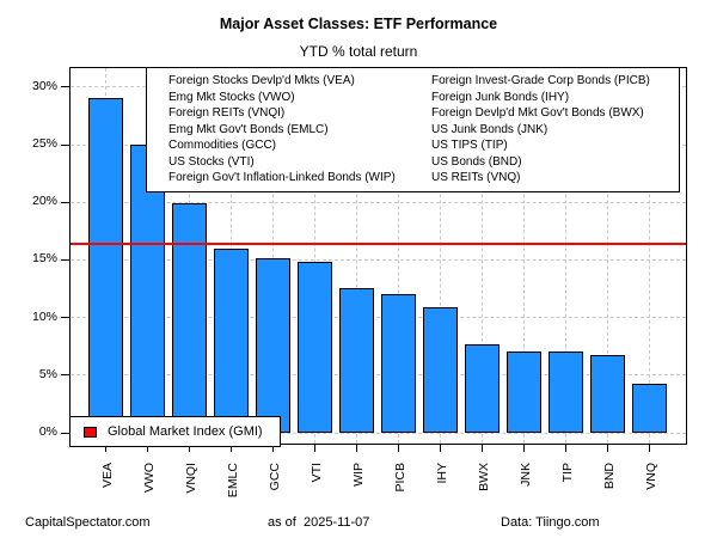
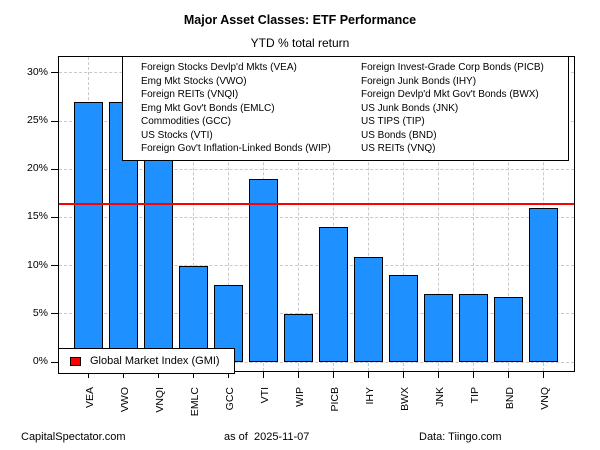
VEA: 29% -> 27%
VWO: 25% -> 27%
VNQI: 20% -> 22%
EMLC: 16% -> 10%
GCC: 15% -> 8%
VTI: 15% -> 19%
WIP: 12% -> 5%
PICB: 12% -> 14%
BWX: 8% -> 9%
VNQ: 4% -> 16%
